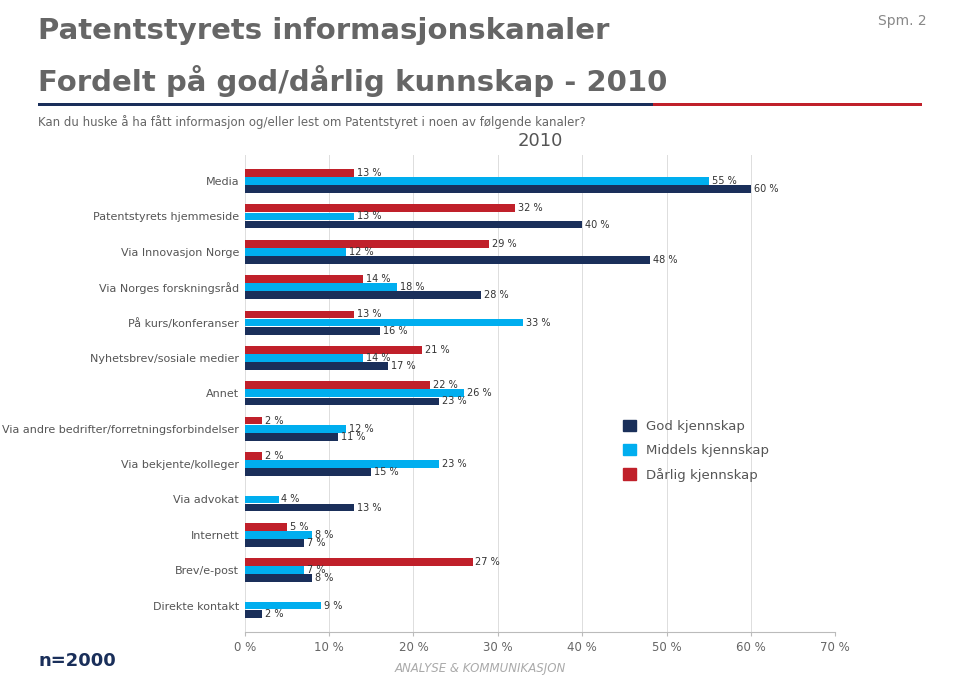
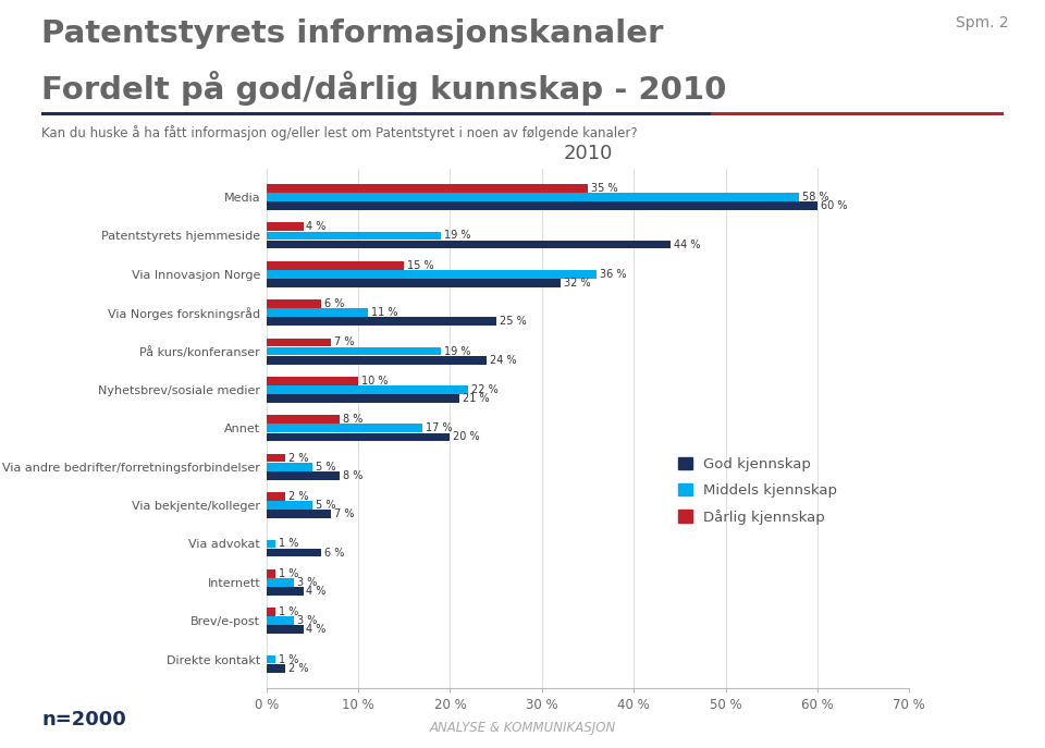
Dårlig kjennskap/Media: 13 -> 35
Middels kjennskap/Media: 55 -> 58
Dårlig kjennskap/Patentstyrets hjemmeside: 32 -> 4
Middels kjennskap/Patentstyrets hjemmeside: 13 -> 19
God kjennskap/Patentstyrets hjemmeside: 40 -> 44
Dårlig kjennskap/Via Innovasjon Norge: 29 -> 15
Middels kjennskap/Via Innovasjon Norge: 12 -> 36
God kjennskap/Via Innovasjon Norge: 48 -> 32
Dårlig kjennskap/Via Norges forskningsråd: 14 -> 6
Middels kjennskap/Via Norges forskningsråd: 18 -> 11
God kjennskap/Via Norges forskningsråd: 28 -> 25
Dårlig kjennskap/På kurs/konferanser: 13 -> 7
Middels kjennskap/På kurs/konferanser: 33 -> 19
God kjennskap/På kurs/konferanser: 16 -> 24
Dårlig kjennskap/Nyhetsbrev/sosiale medier: 21 -> 10
Middels kjennskap/Nyhetsbrev/sosiale medier: 14 -> 22
God kjennskap/Nyhetsbrev/sosiale medier: 17 -> 21
Dårlig kjennskap/Annet: 22 -> 8
Middels kjennskap/Annet: 26 -> 17
God kjennskap/Annet: 23 -> 20
Middels kjennskap/Via andre bedrifter/forretningsforbindelser: 12 -> 5
God kjennskap/Via andre bedrifter/forretningsforbindelser: 11 -> 8
Middels kjennskap/Via bekjente/kolleger: 23 -> 5
God kjennskap/Via bekjente/kolleger: 15 -> 7
Middels kjennskap/Via advokat: 4 -> 1
God kjennskap/Via advokat: 13 -> 6
Dårlig kjennskap/Internett: 5 -> 1
Middels kjennskap/Internett: 8 -> 3
God kjennskap/Internett: 7 -> 4
Dårlig kjennskap/Brev/e-post: 27 -> 1
Middels kjennskap/Brev/e-post: 7 -> 3
God kjennskap/Brev/e-post: 8 -> 4
Middels kjennskap/Direkte kontakt: 9 -> 1
